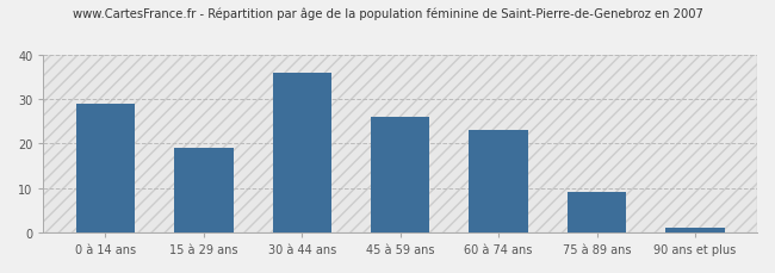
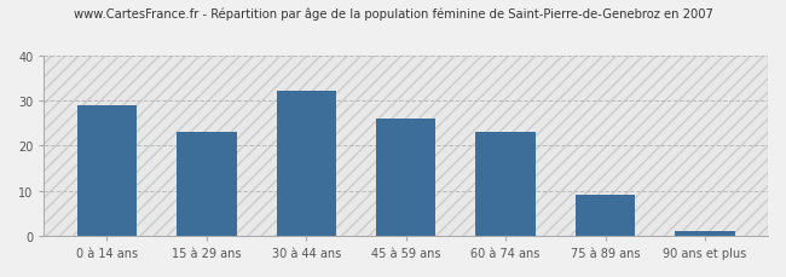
15 à 29 ans: 19 -> 23
30 à 44 ans: 36 -> 32
